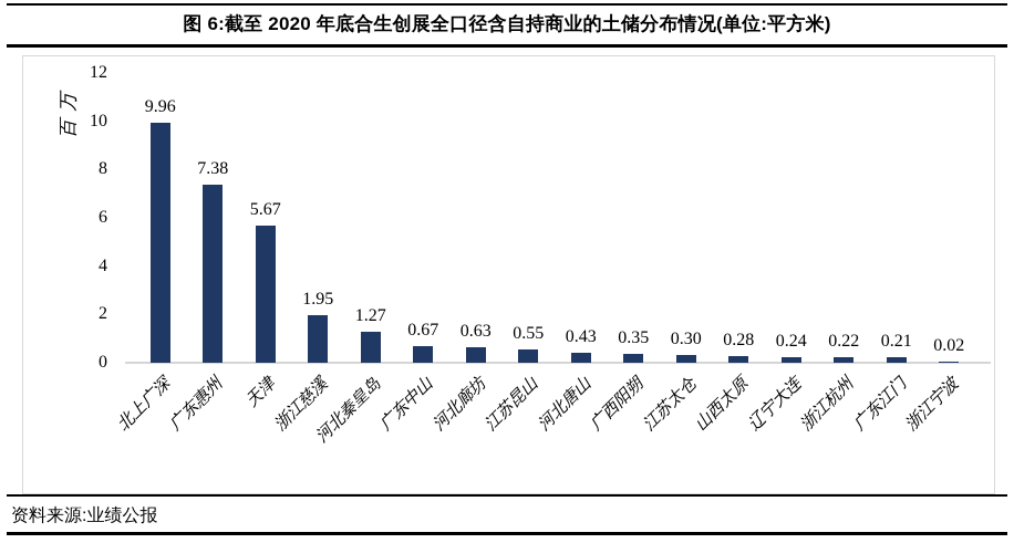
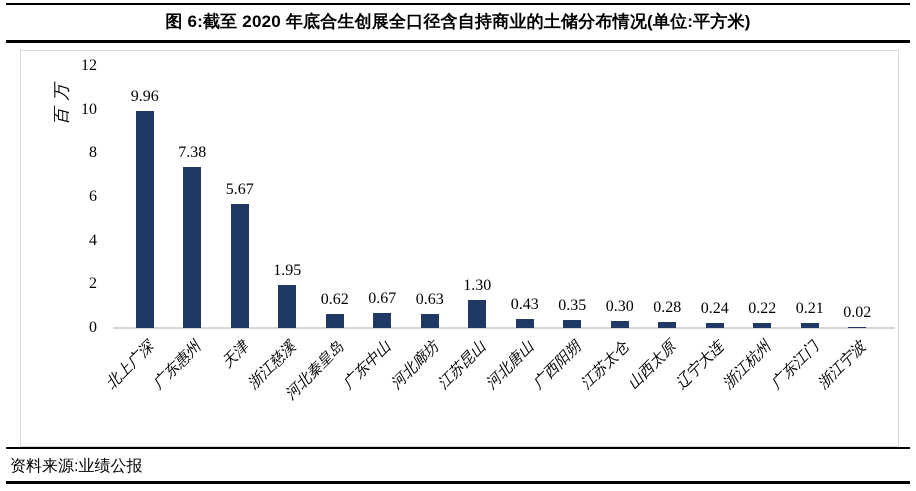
河北秦皇岛: 1.27 -> 0.62
江苏昆山: 0.55 -> 1.30
